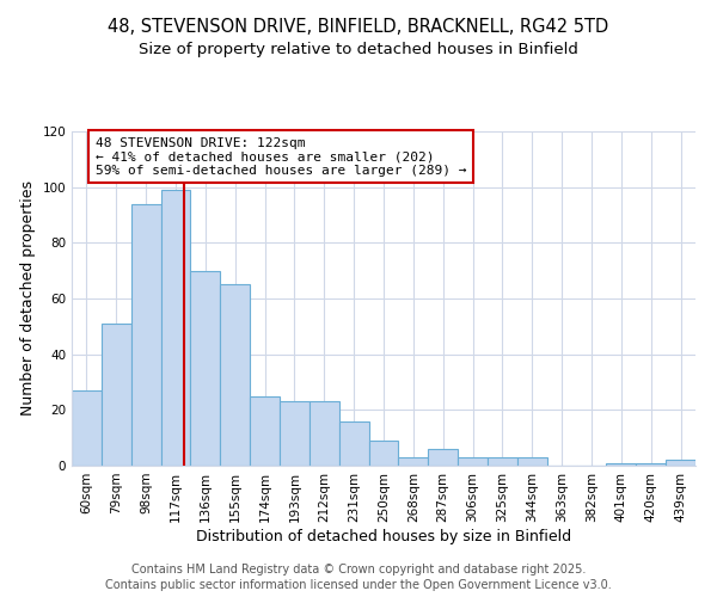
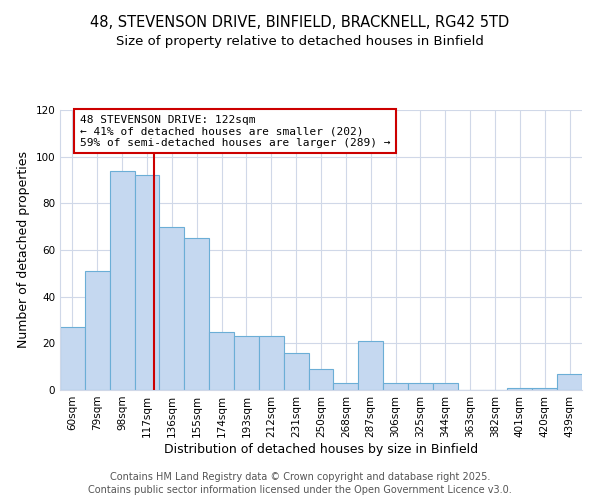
117sqm: 99 -> 92
287sqm: 6 -> 21
439sqm: 2 -> 7
